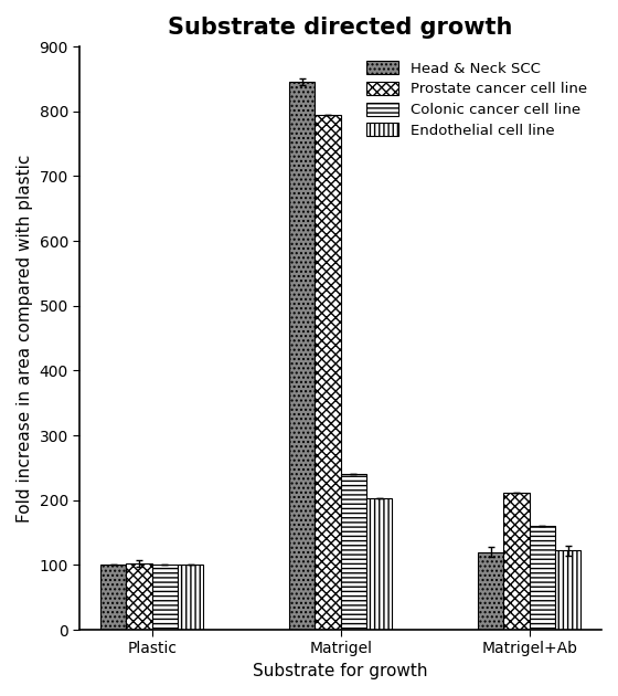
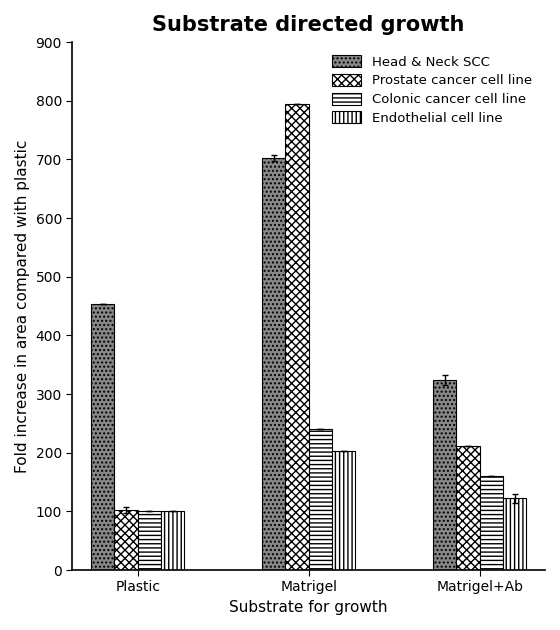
Head & Neck SCC/Plastic: 100 -> 454
Head & Neck SCC/Matrigel: 845 -> 702
Head & Neck SCC/Matrigel+Ab: 120 -> 324
